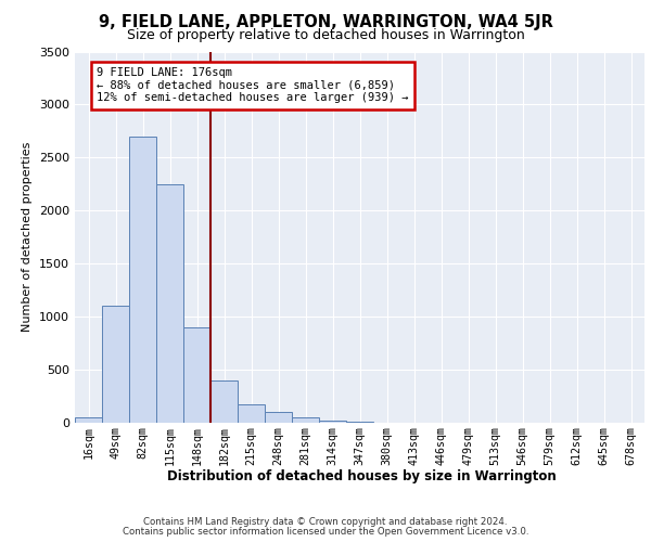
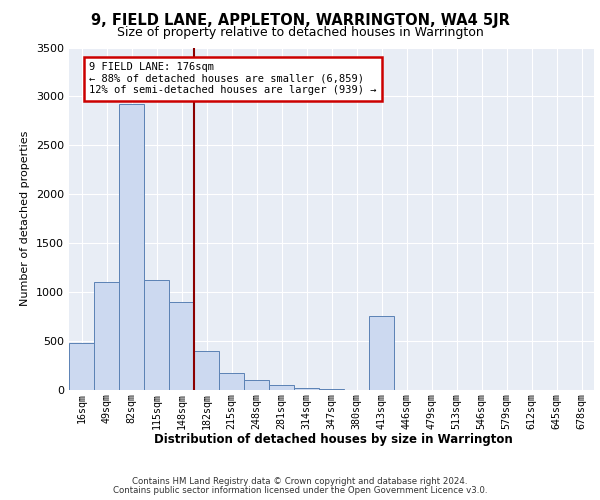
16sqm: 50 -> 480
82sqm: 2700 -> 2920
115sqm: 2250 -> 1120
413sqm: 0 -> 760
